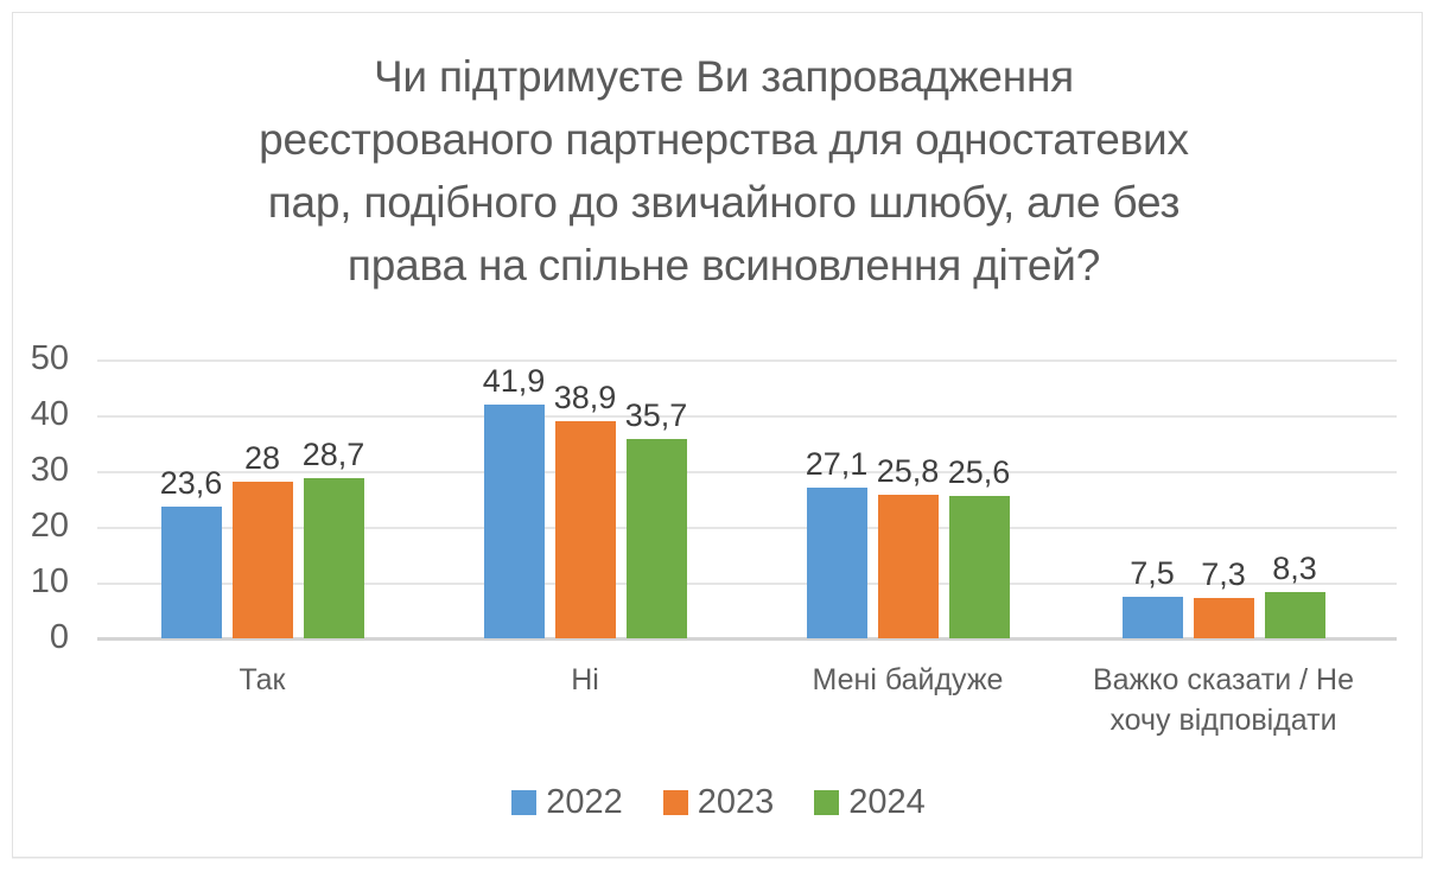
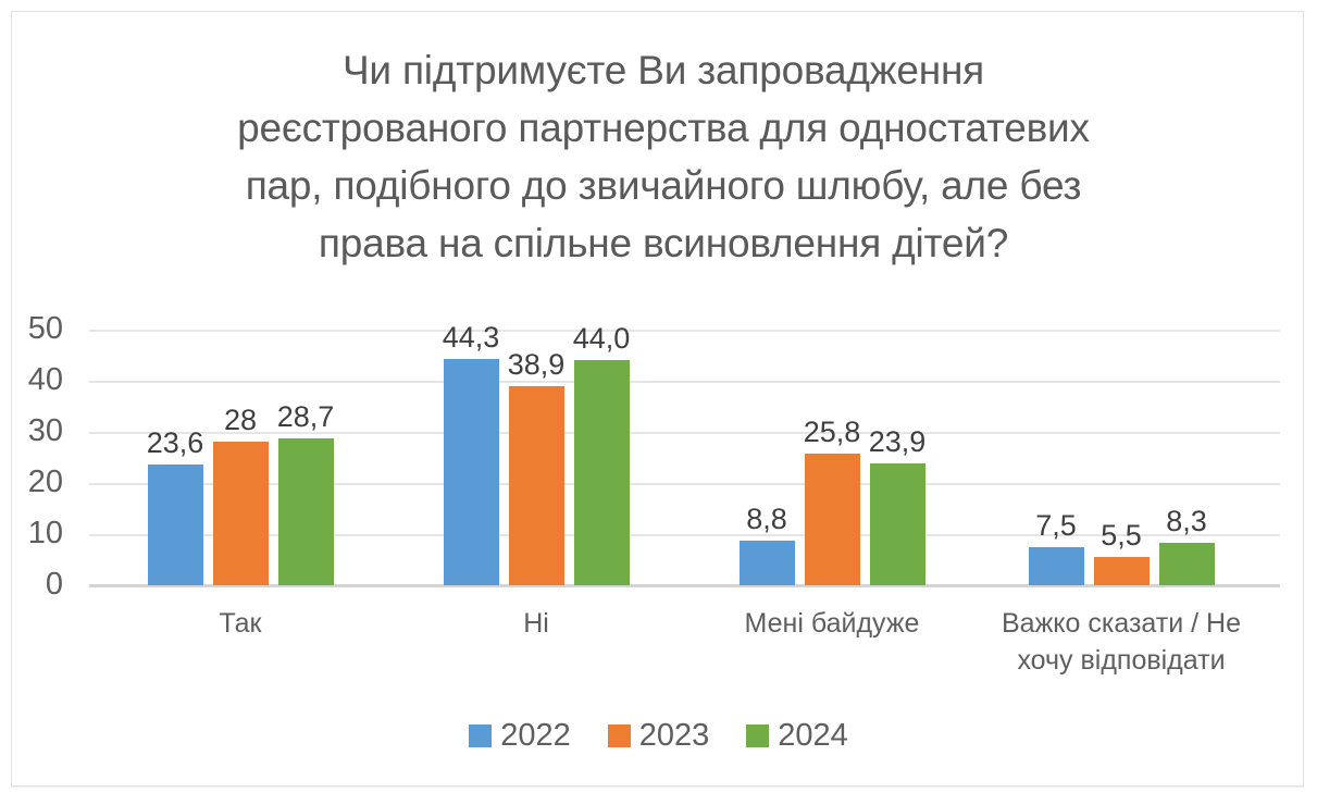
2022/Ні: 41,9 -> 44,3
2024/Ні: 35,7 -> 44,0
2022/Мені байдуже: 27,1 -> 8,8
2024/Мені байдуже: 25,6 -> 23,9
2023/Важко сказати / Не хочу відповідати: 7,3 -> 5,5
